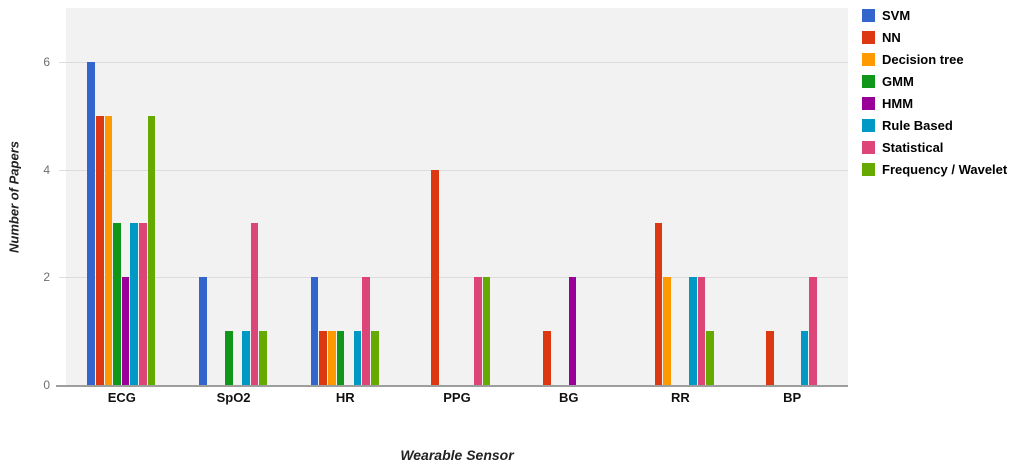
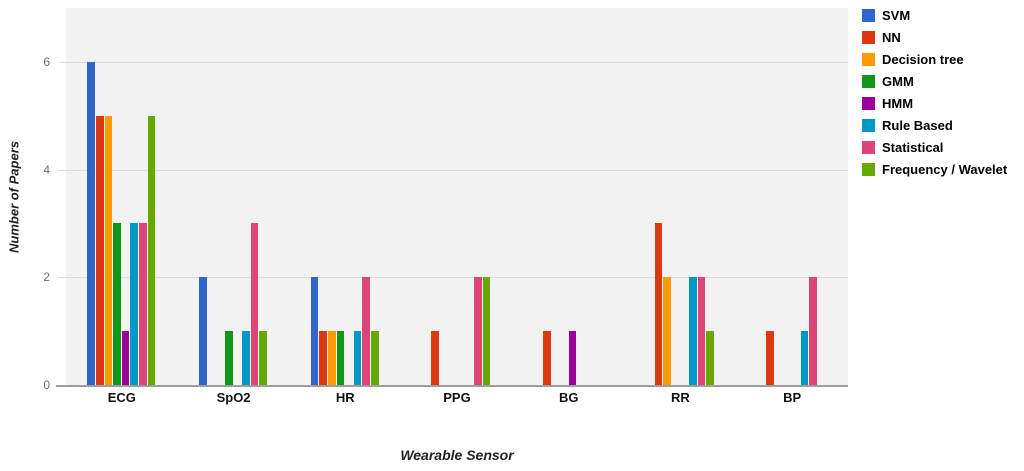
HMM/ECG: 2 -> 1
NN/PPG: 4 -> 1
HMM/BG: 2 -> 1
